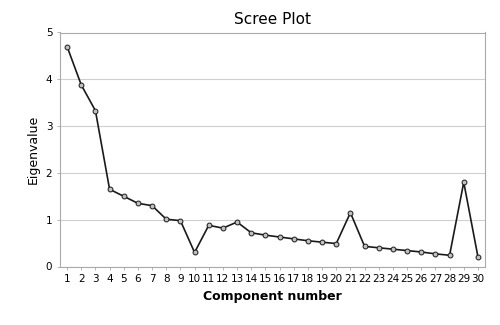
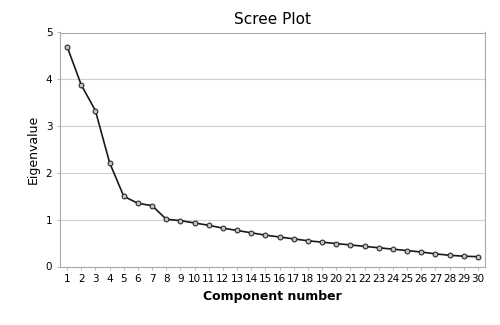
4: 1.65 -> 2.22
10: 0.30 -> 0.93
13: 0.95 -> 0.77
21: 1.15 -> 0.46
29: 1.80 -> 0.22
